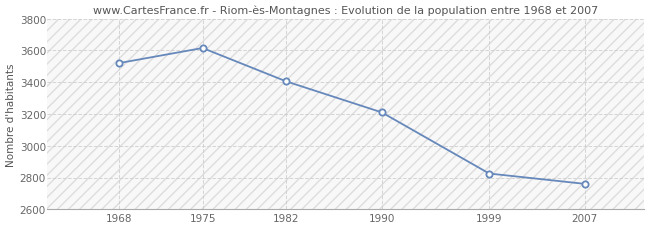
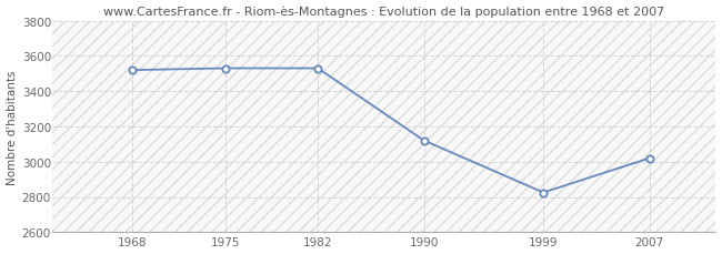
1975: 3620 -> 3530
1982: 3400 -> 3530
1990: 3210 -> 3120
2007: 2760 -> 3020
